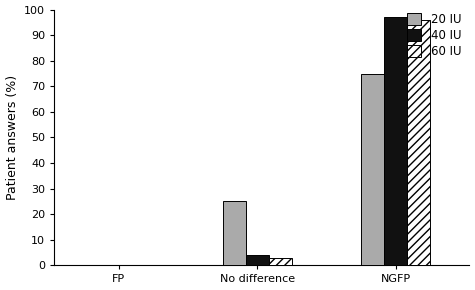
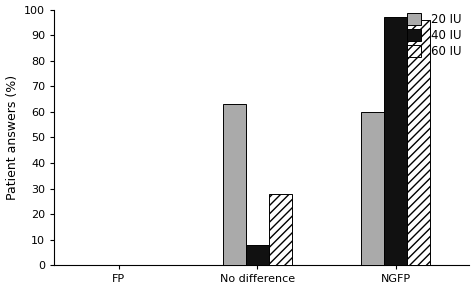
20 IU/No difference: 25 -> 63
40 IU/No difference: 4 -> 8
60 IU/No difference: 3 -> 28
20 IU/NGFP: 75 -> 60
